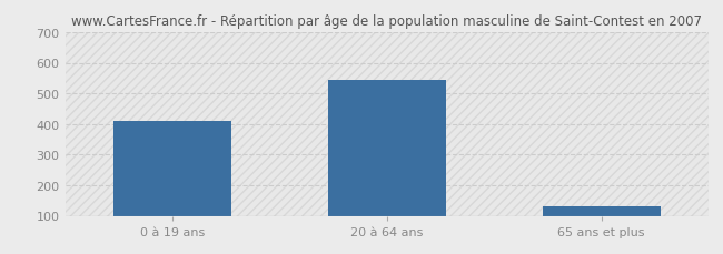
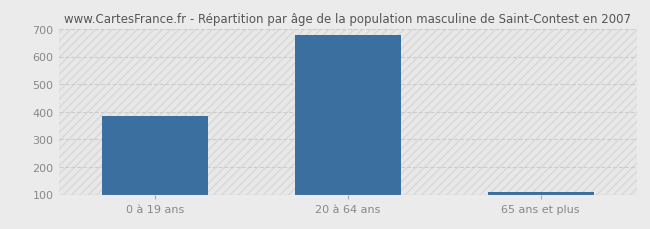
0 à 19 ans: 410 -> 383
20 à 64 ans: 545 -> 679
65 ans et plus: 130 -> 108
